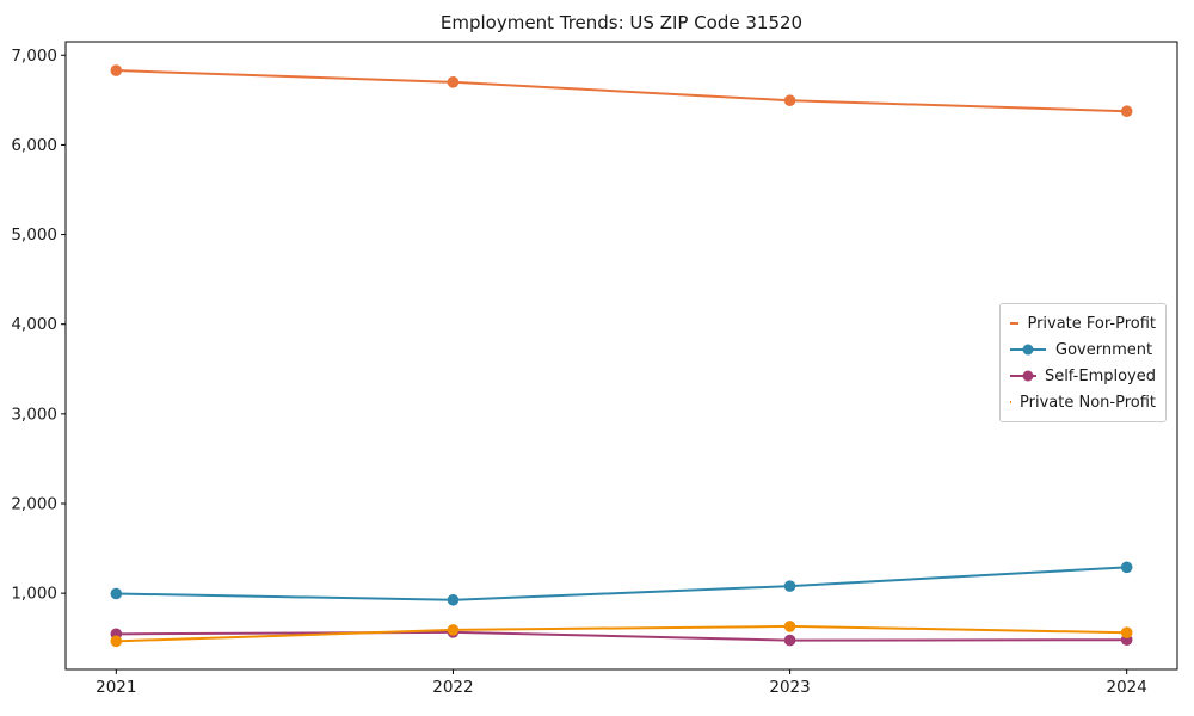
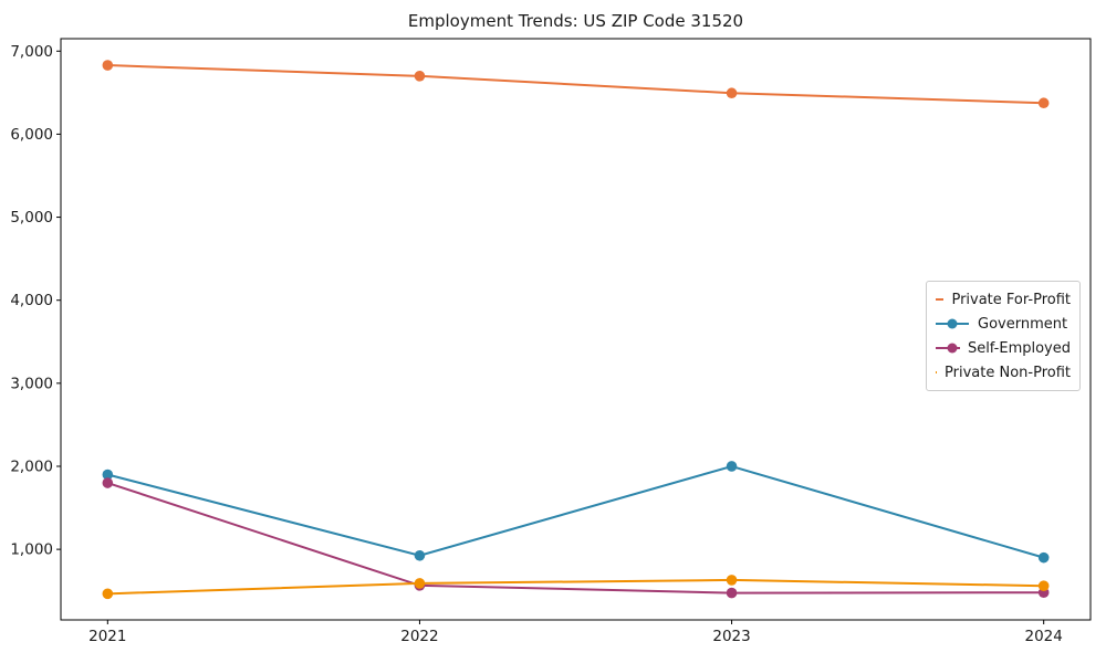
Government/2021: 1000 -> 1900
Self-Employed/2021: 500 -> 1800
Government/2023: 1100 -> 2000
Government/2024: 1300 -> 900
